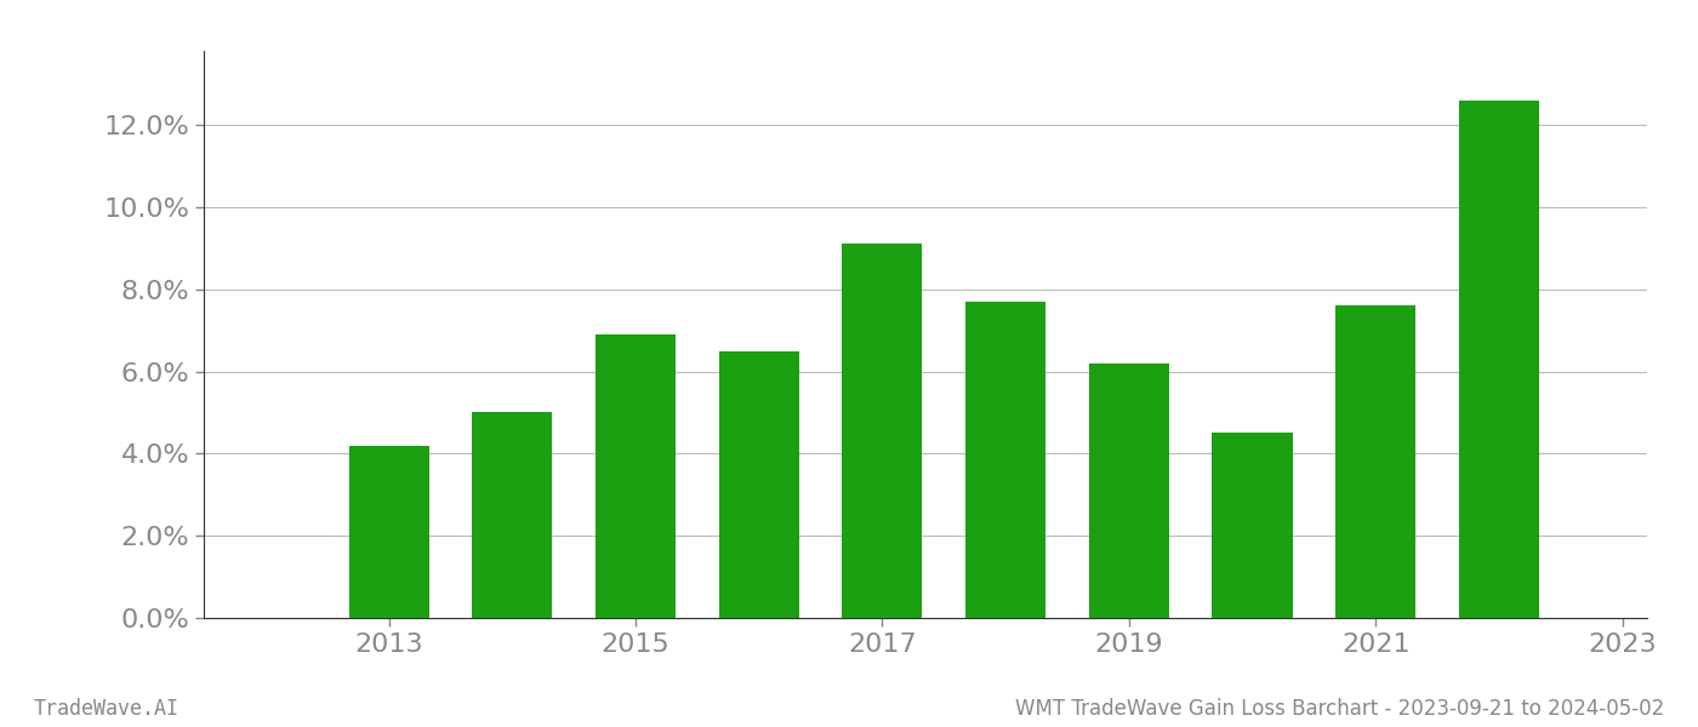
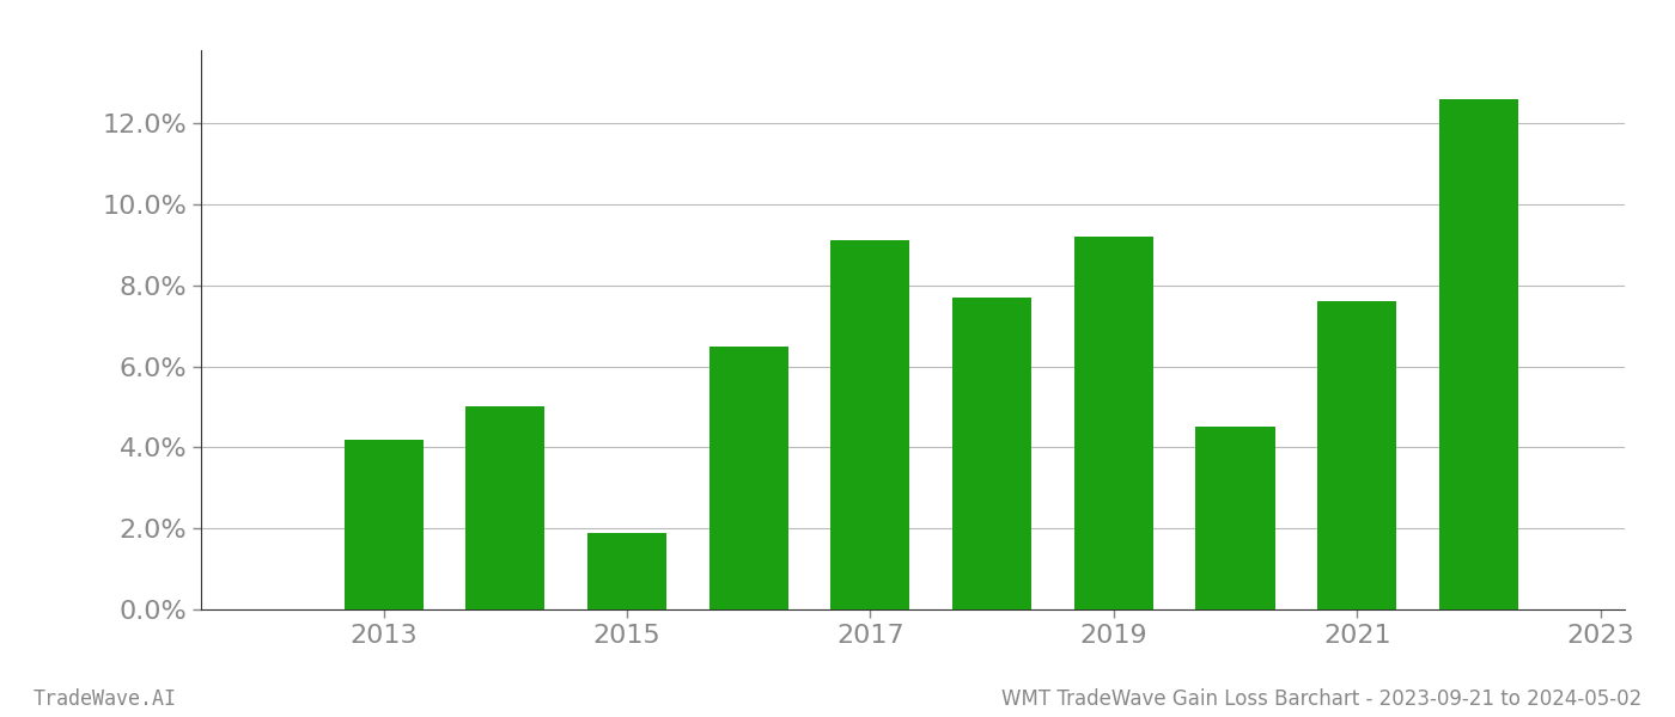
2015: 6.9% -> 1.9%
2019: 6.2% -> 9.2%
